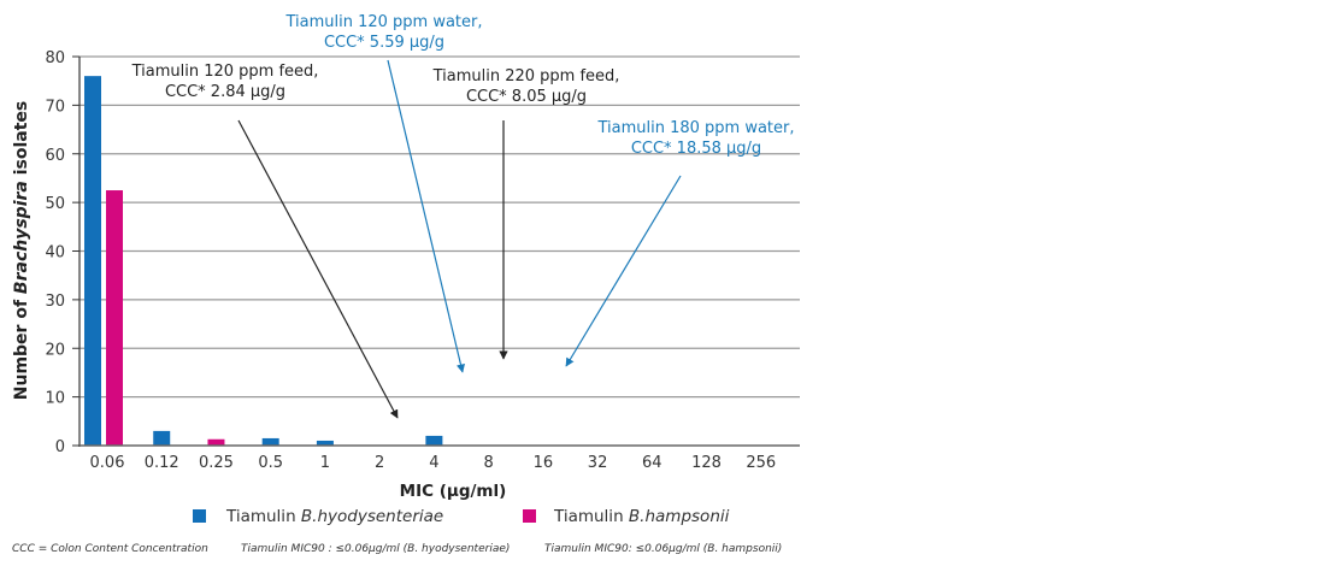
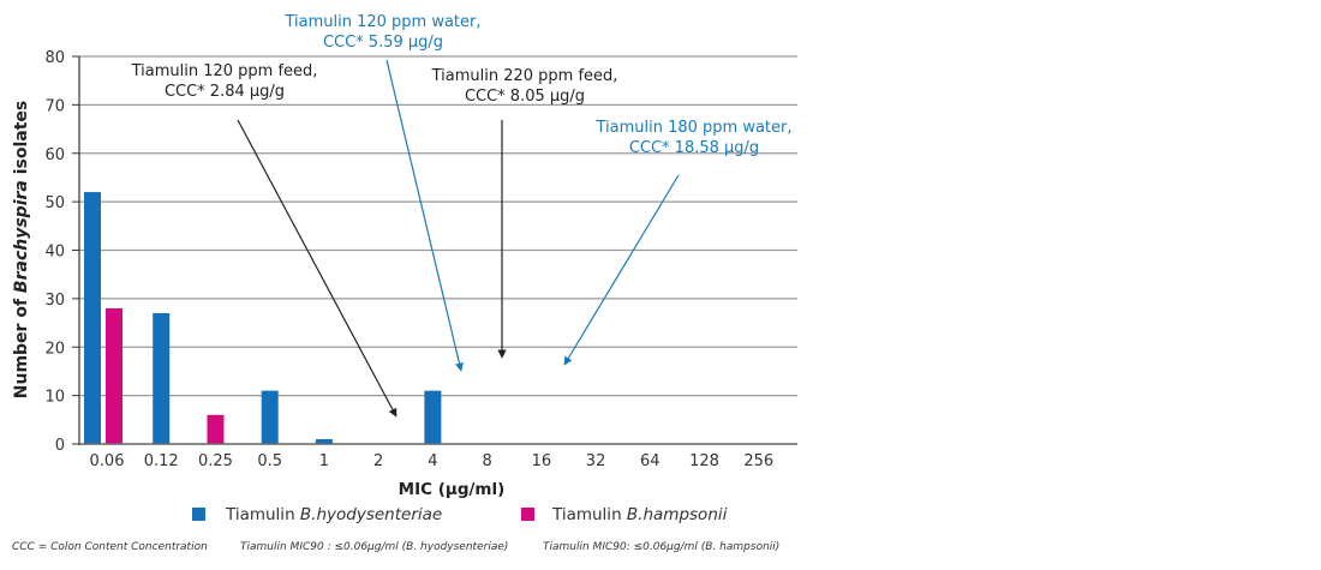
Tiamulin B.hyodysenteriae/0.06: 76 -> 52
Tiamulin B.hampsonii/0.06: 52 -> 28
Tiamulin B.hyodysenteriae/0.12: 3 -> 27
Tiamulin B.hampsonii/0.25: 1 -> 6
Tiamulin B.hyodysenteriae/0.5: 2 -> 11
Tiamulin B.hyodysenteriae/4: 2 -> 11
